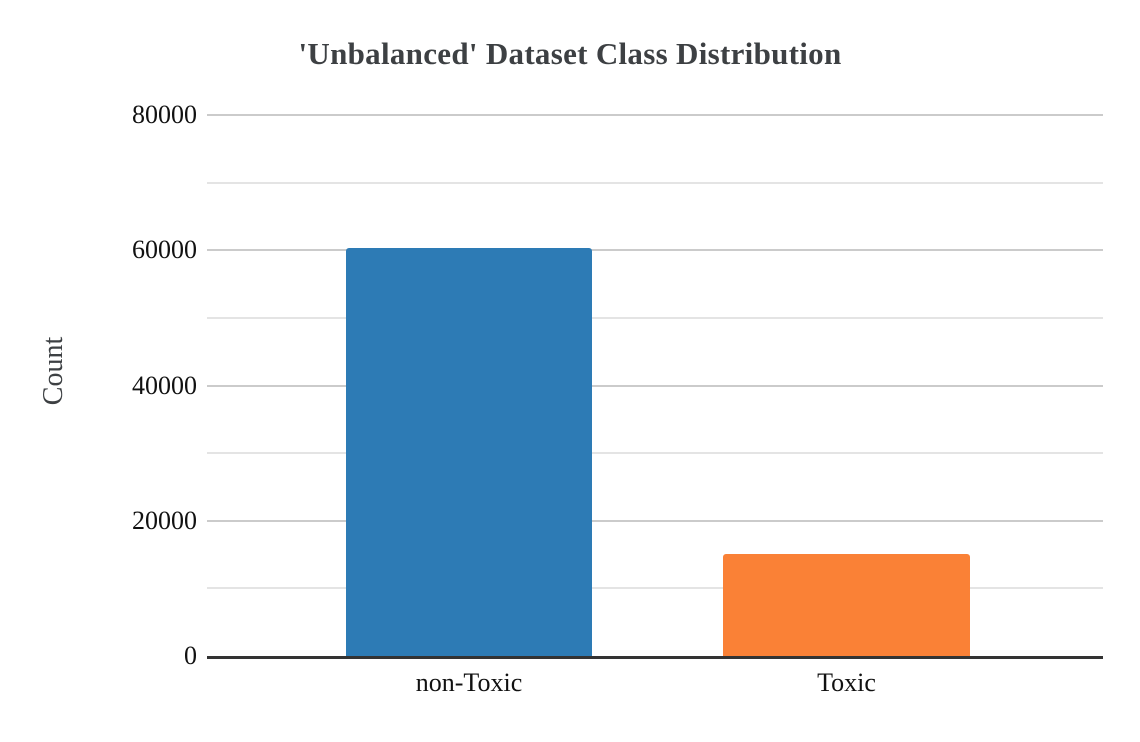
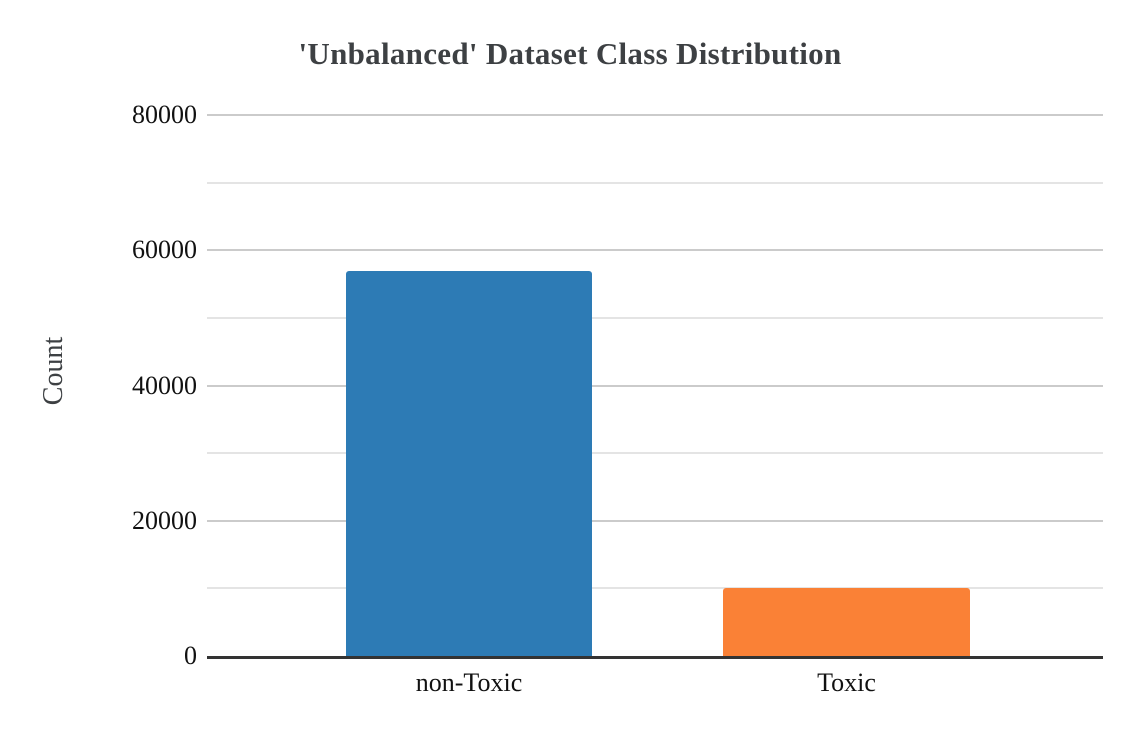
non-Toxic: 60000 -> 57000
Toxic: 15000 -> 10000
